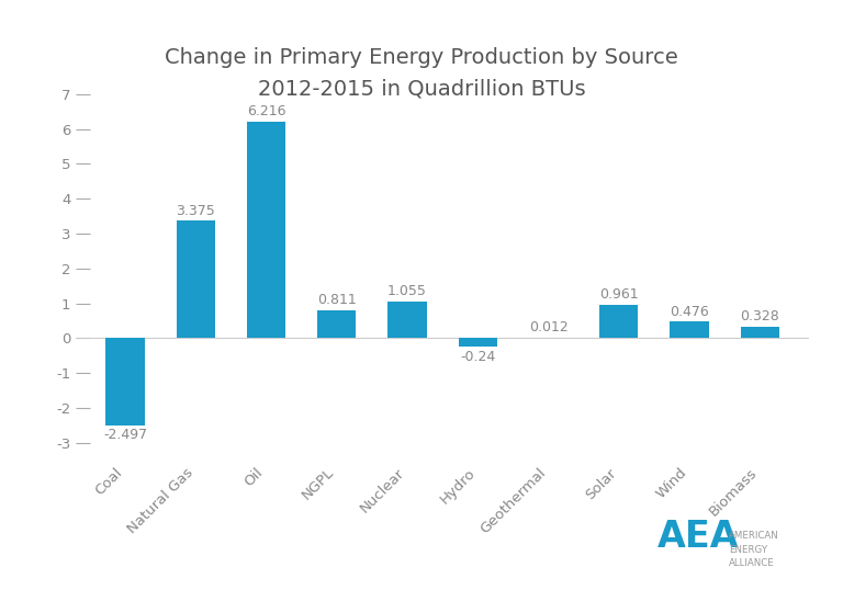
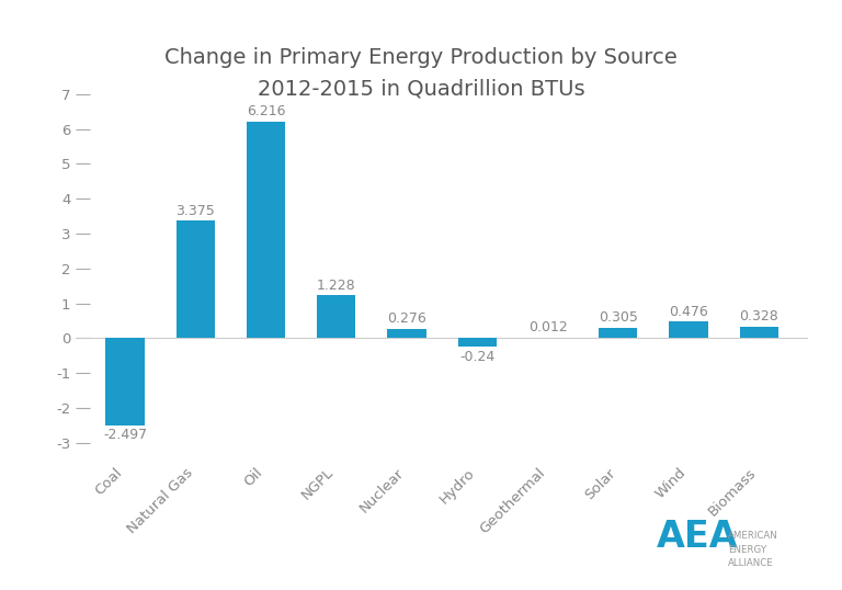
NGPL: 0.811 -> 1.228
Nuclear: 1.055 -> 0.276
Solar: 0.961 -> 0.305
